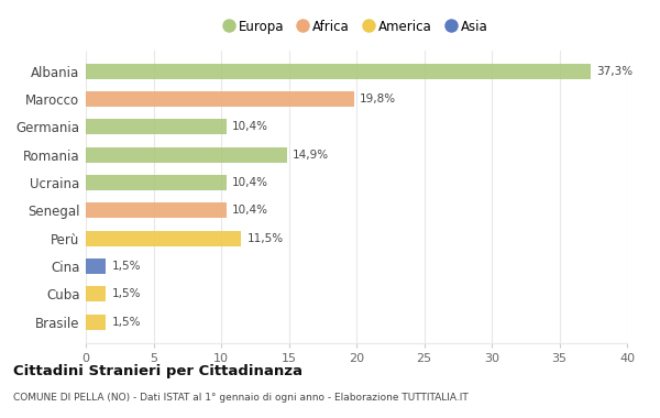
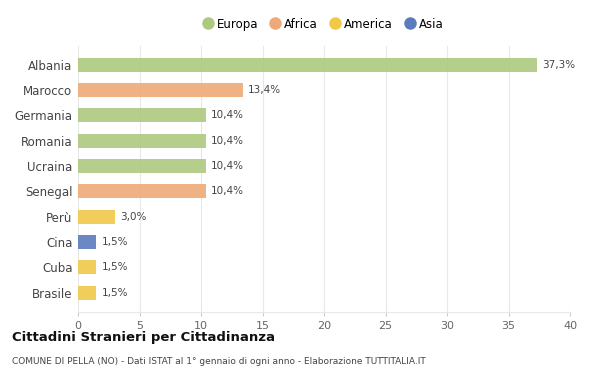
Marocco: 19,8% -> 13,4%
Romania: 14,9% -> 10,4%
Perù: 11,5% -> 3,0%
